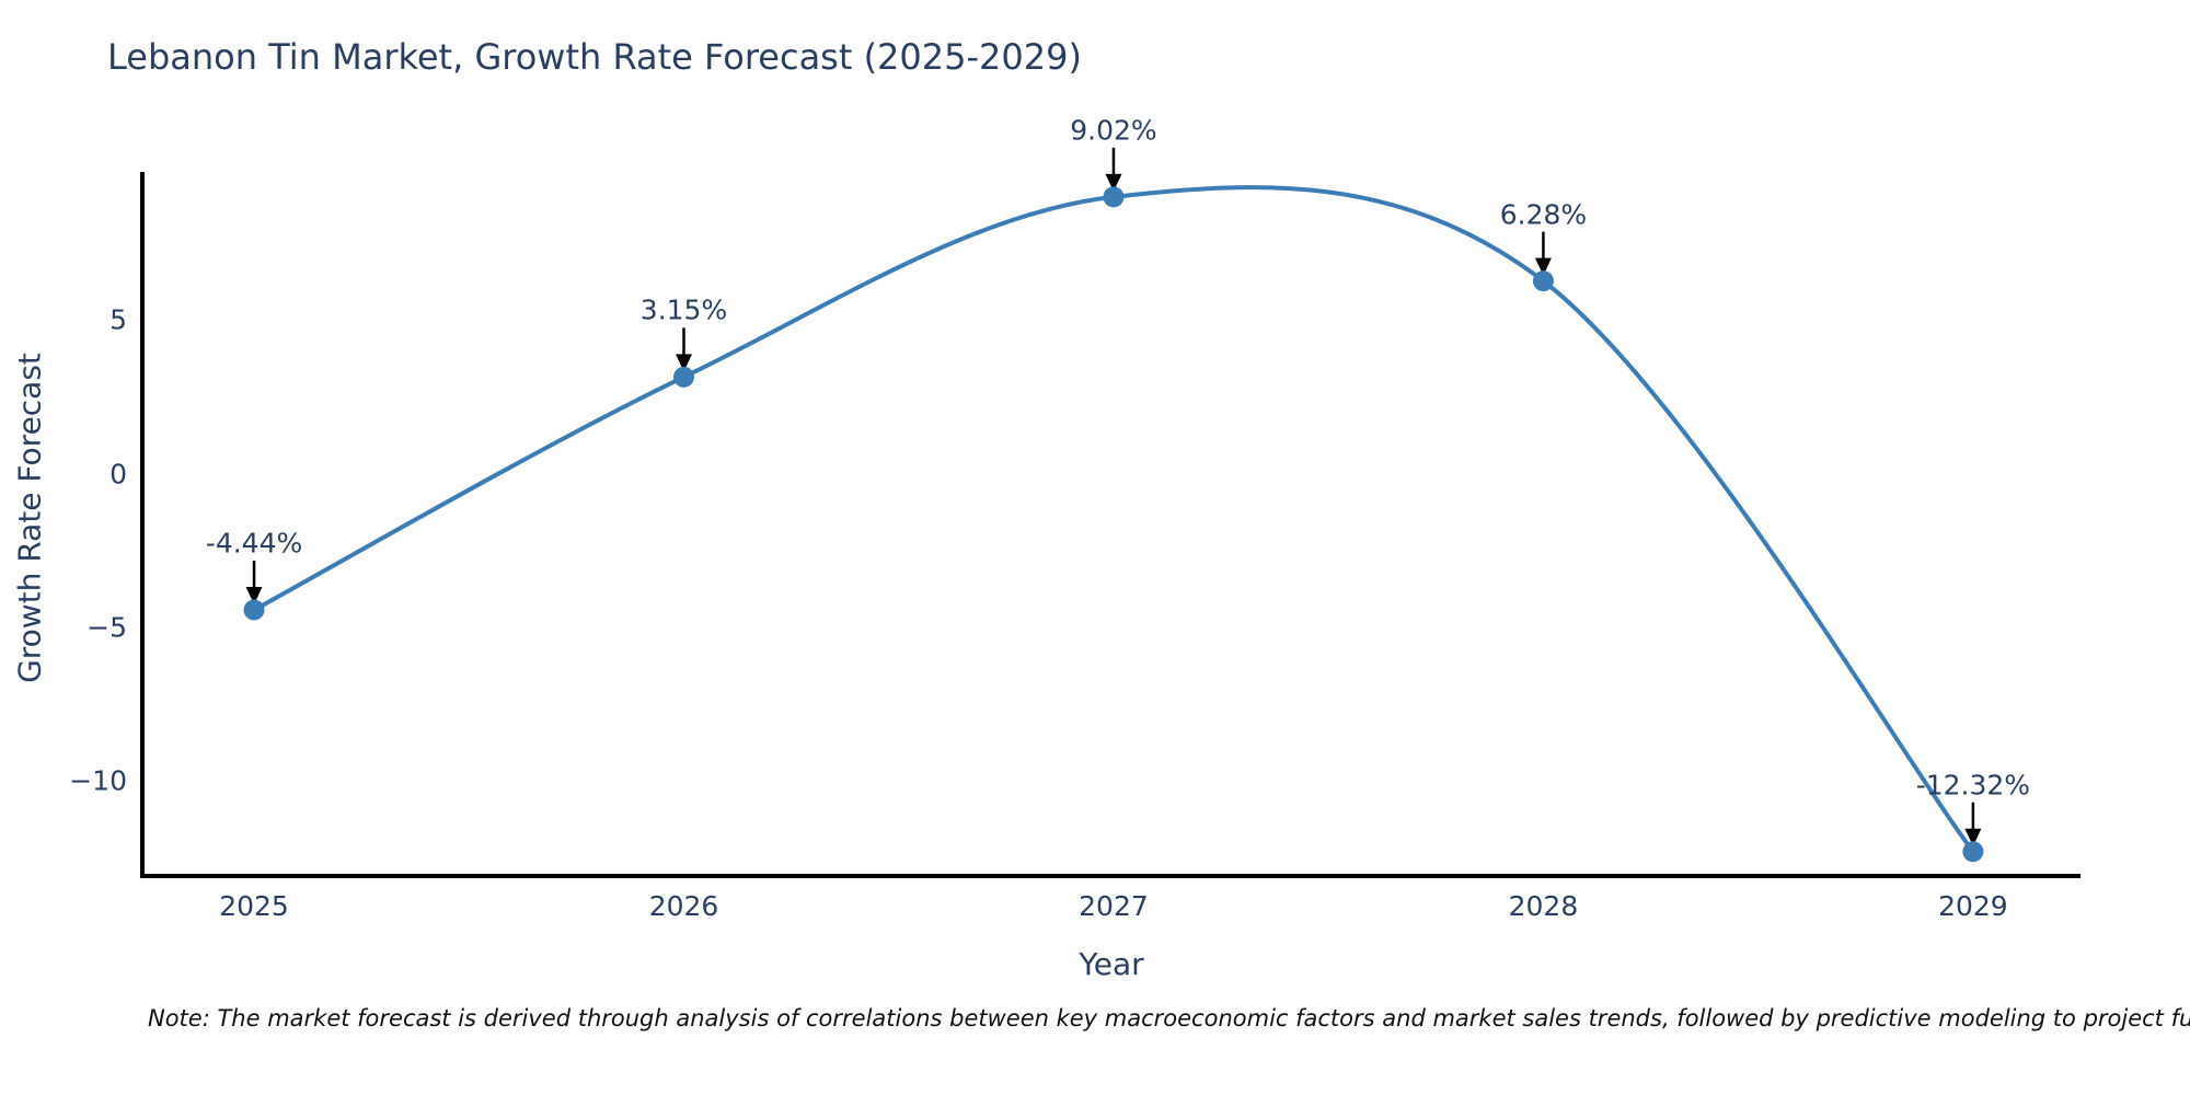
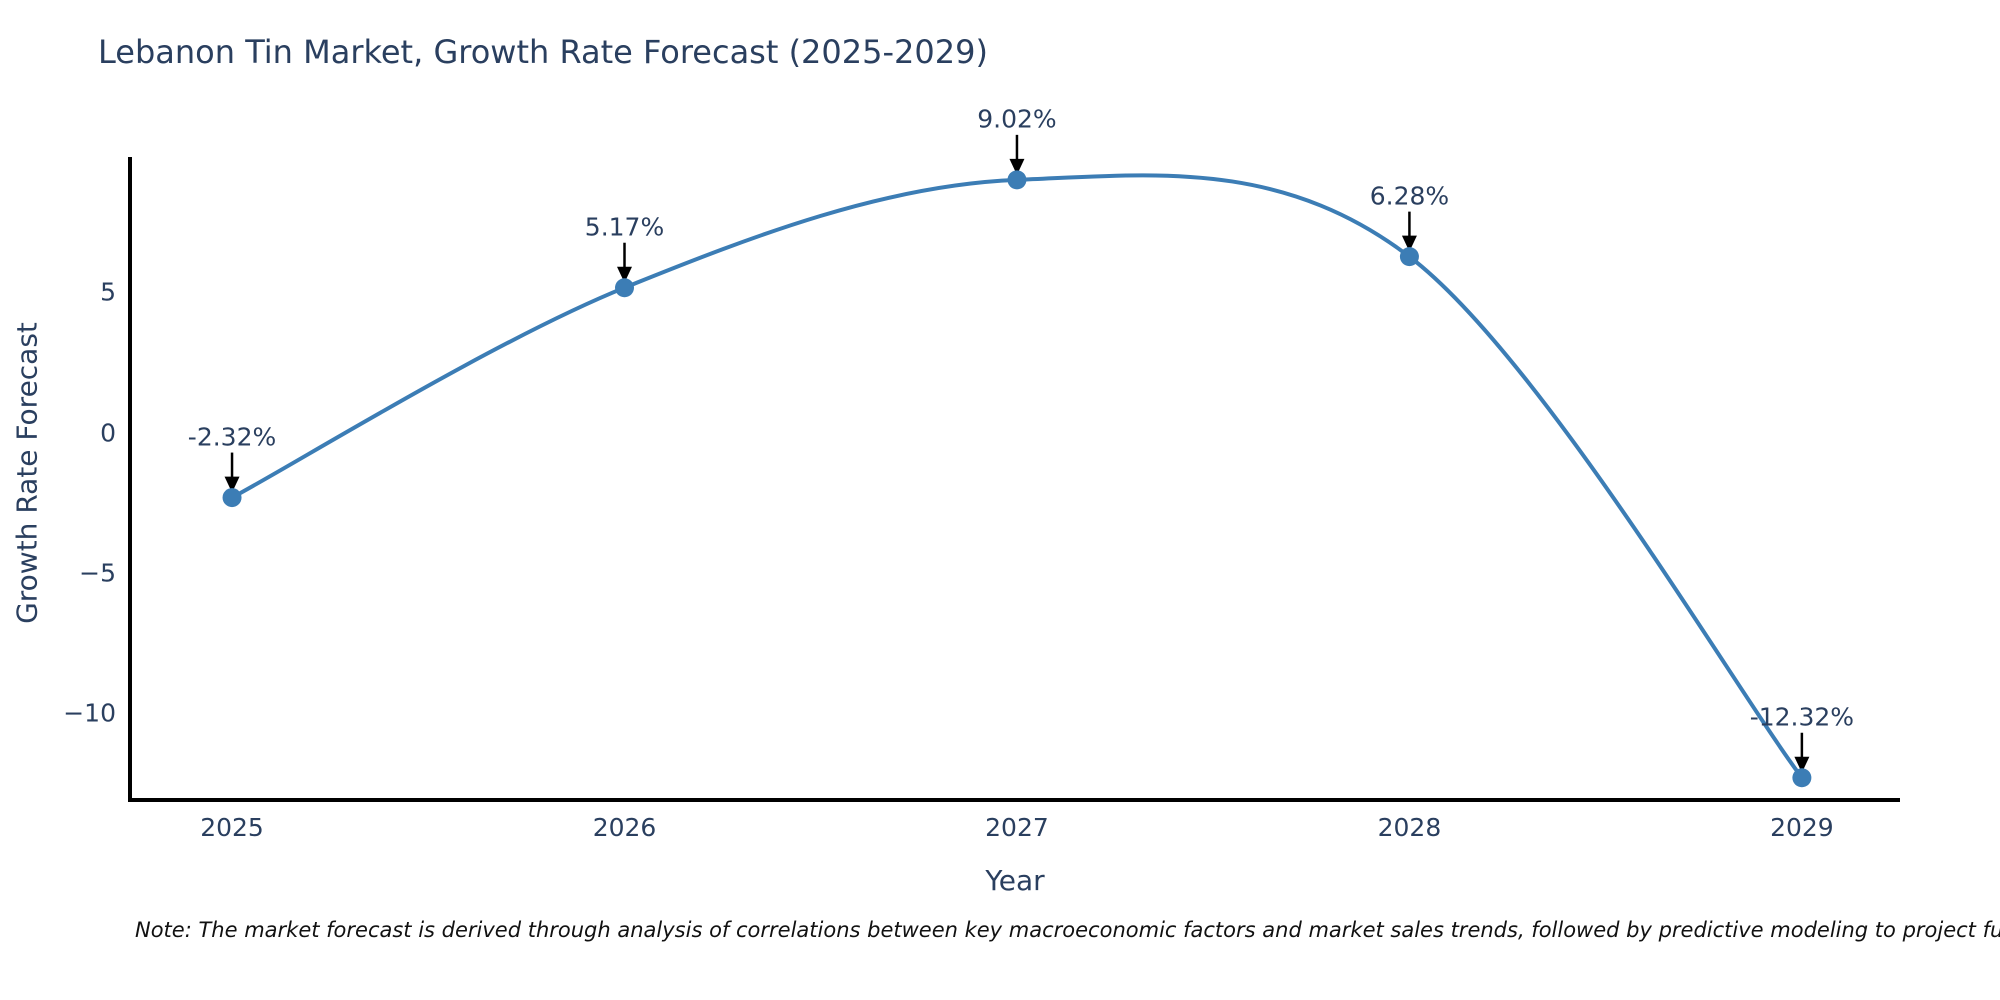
2025: -4.44% -> -2.32%
2026: 3.15% -> 5.17%
